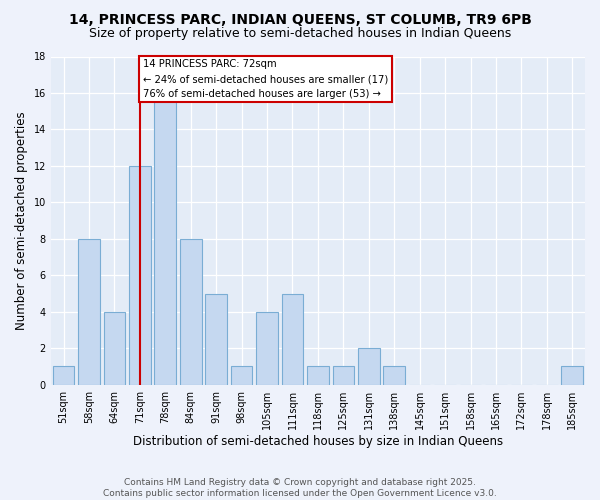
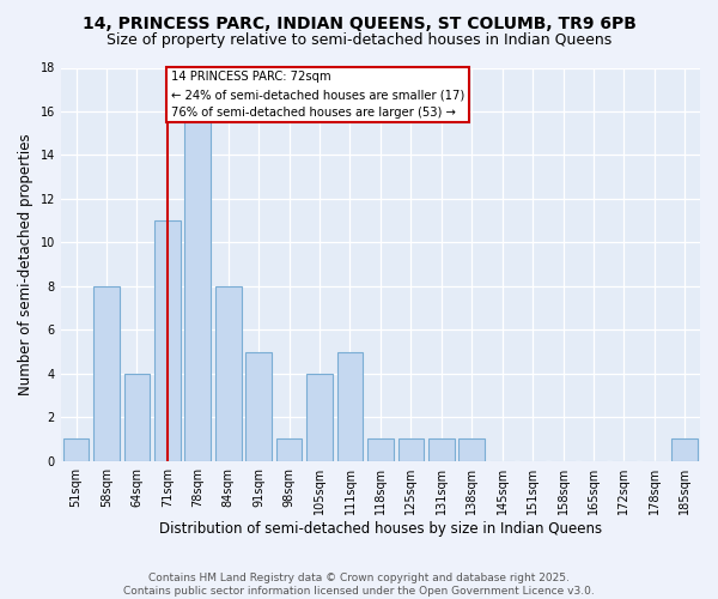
71sqm: 12 -> 11
131sqm: 2 -> 1
